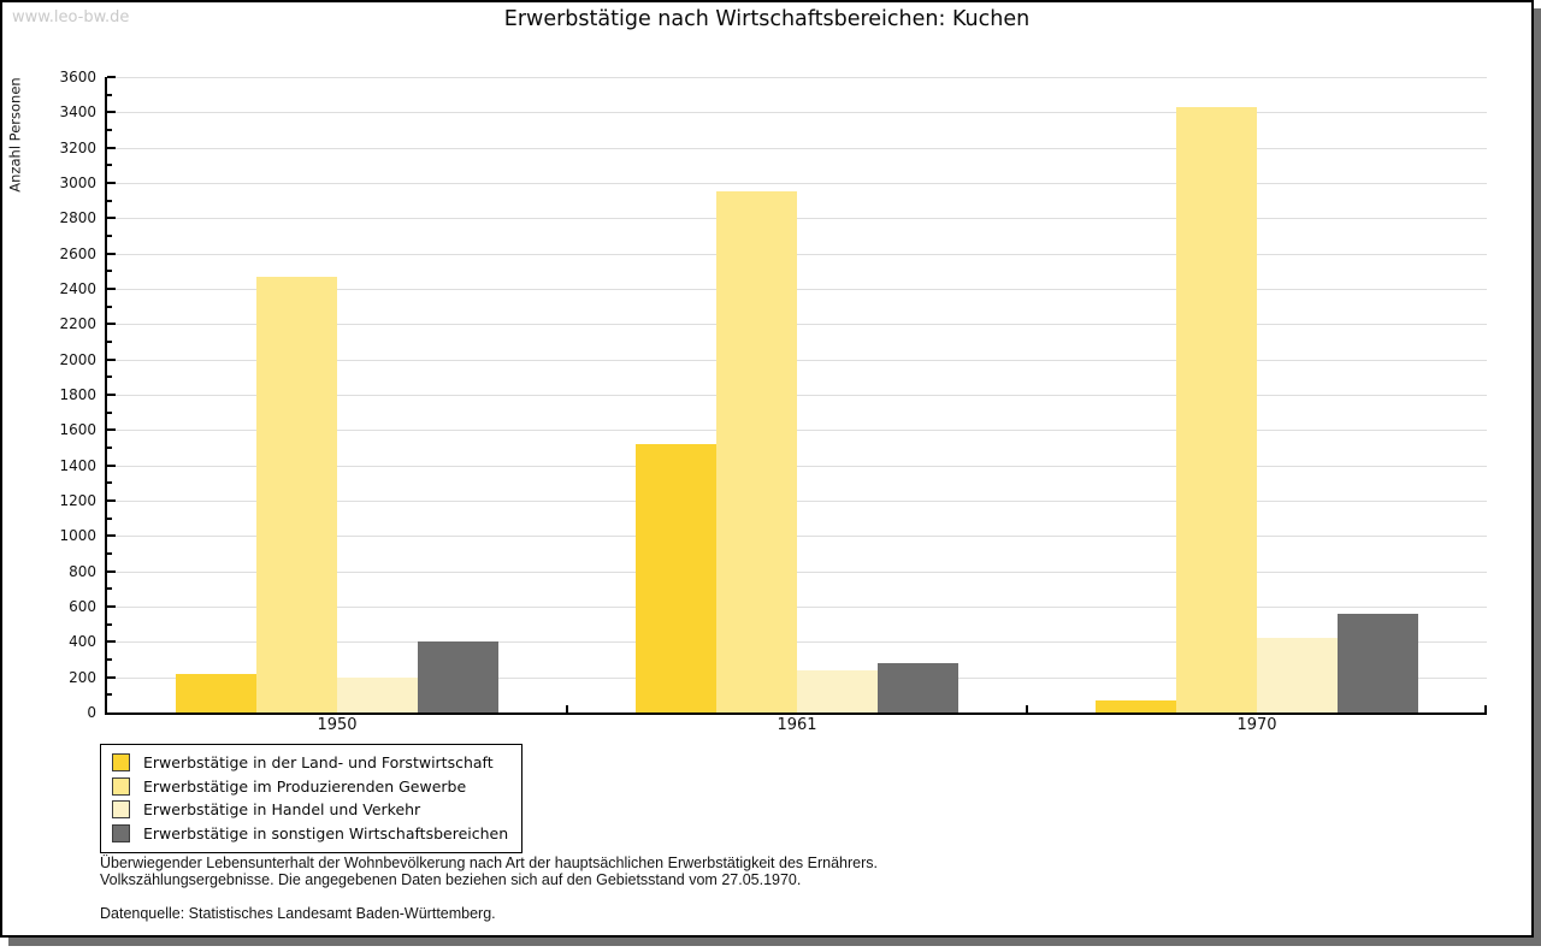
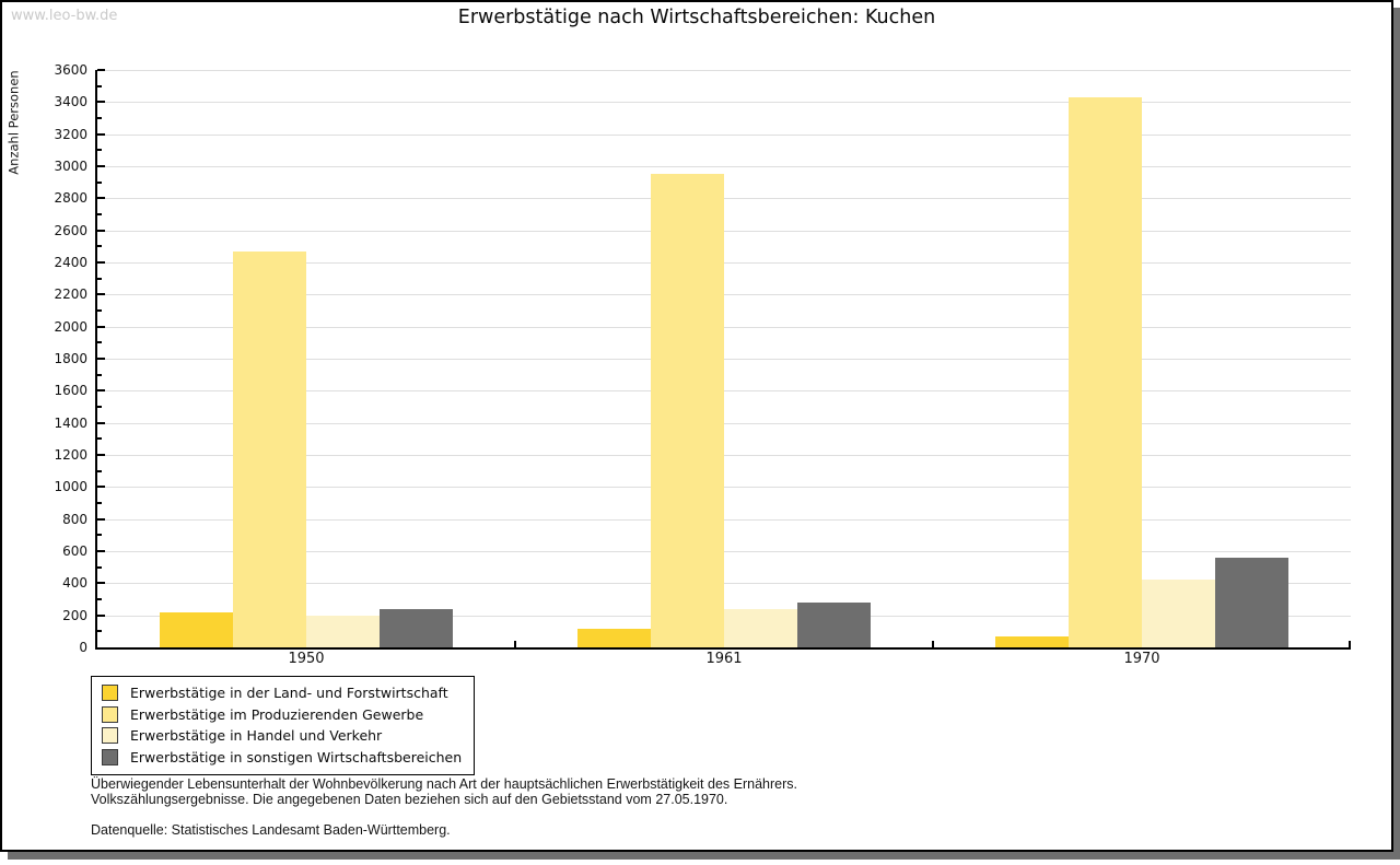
Erwerbstätige in sonstigen Wirtschaftsbereichen/1950: 400 -> 240
Erwerbstätige in der Land- und Forstwirtschaft/1961: 1520 -> 120
